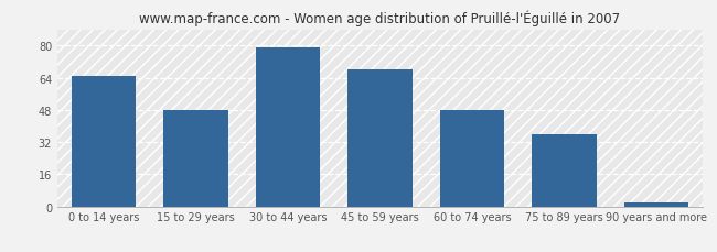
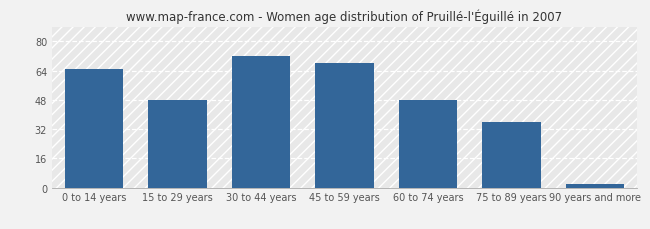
30 to 44 years: 79 -> 72
